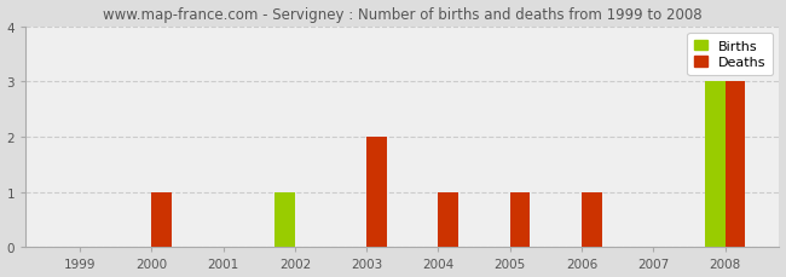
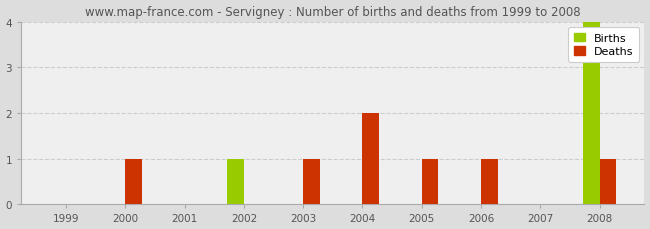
Deaths/2003: 2 -> 1
Deaths/2004: 1 -> 2
Births/2008: 3 -> 4
Deaths/2008: 3 -> 1
